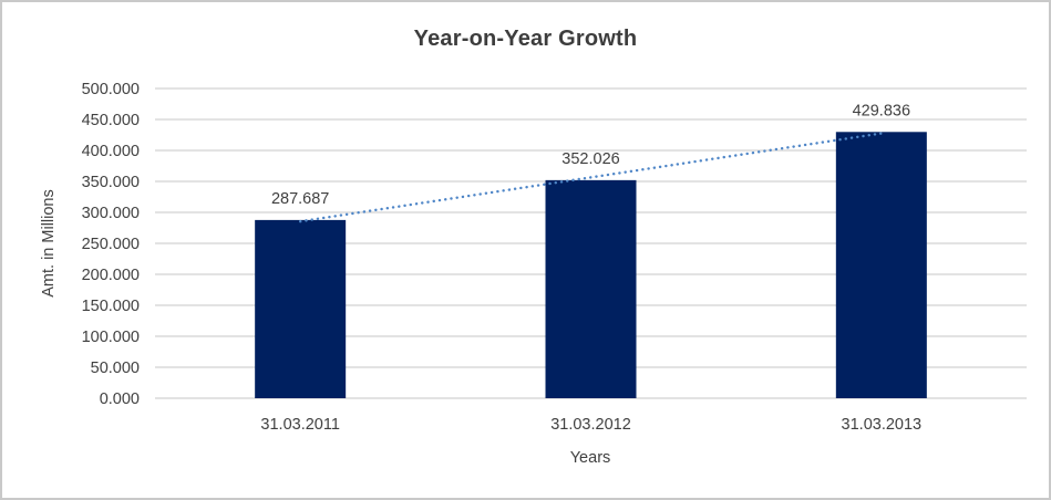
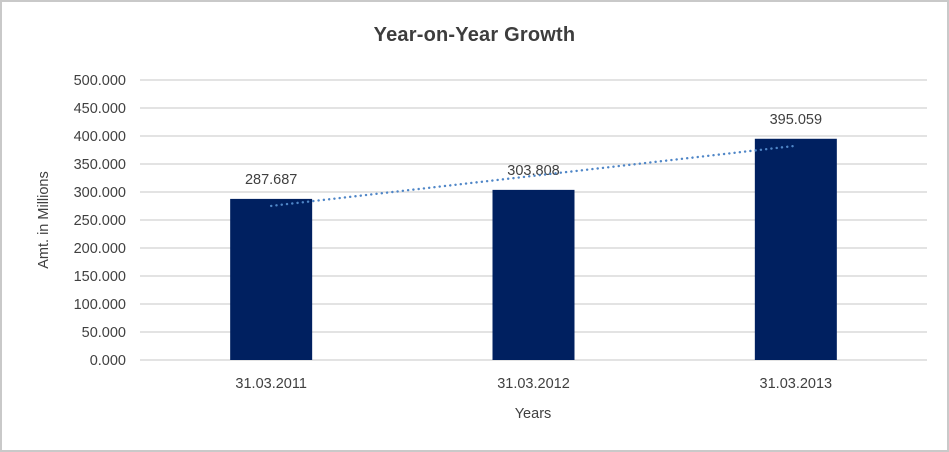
31.03.2012: 352.026 -> 303.808
31.03.2013: 429.836 -> 395.059
